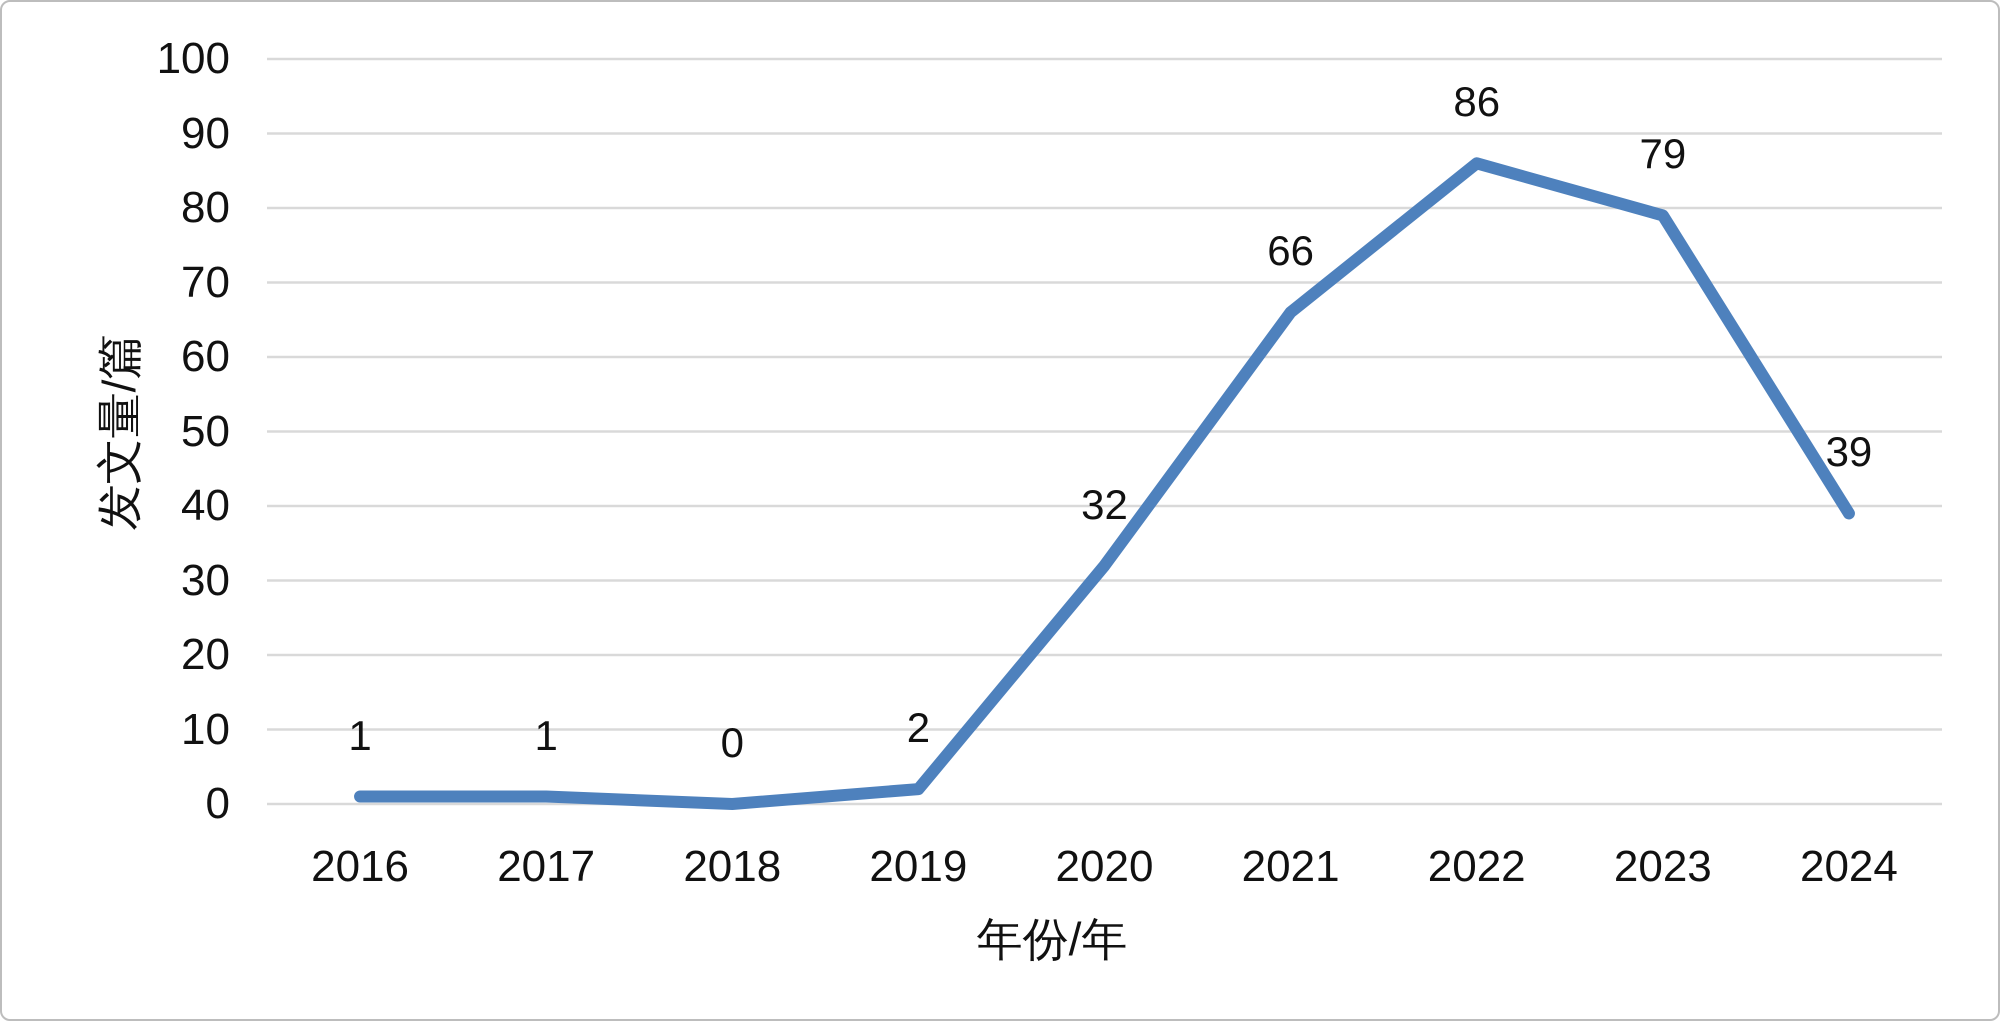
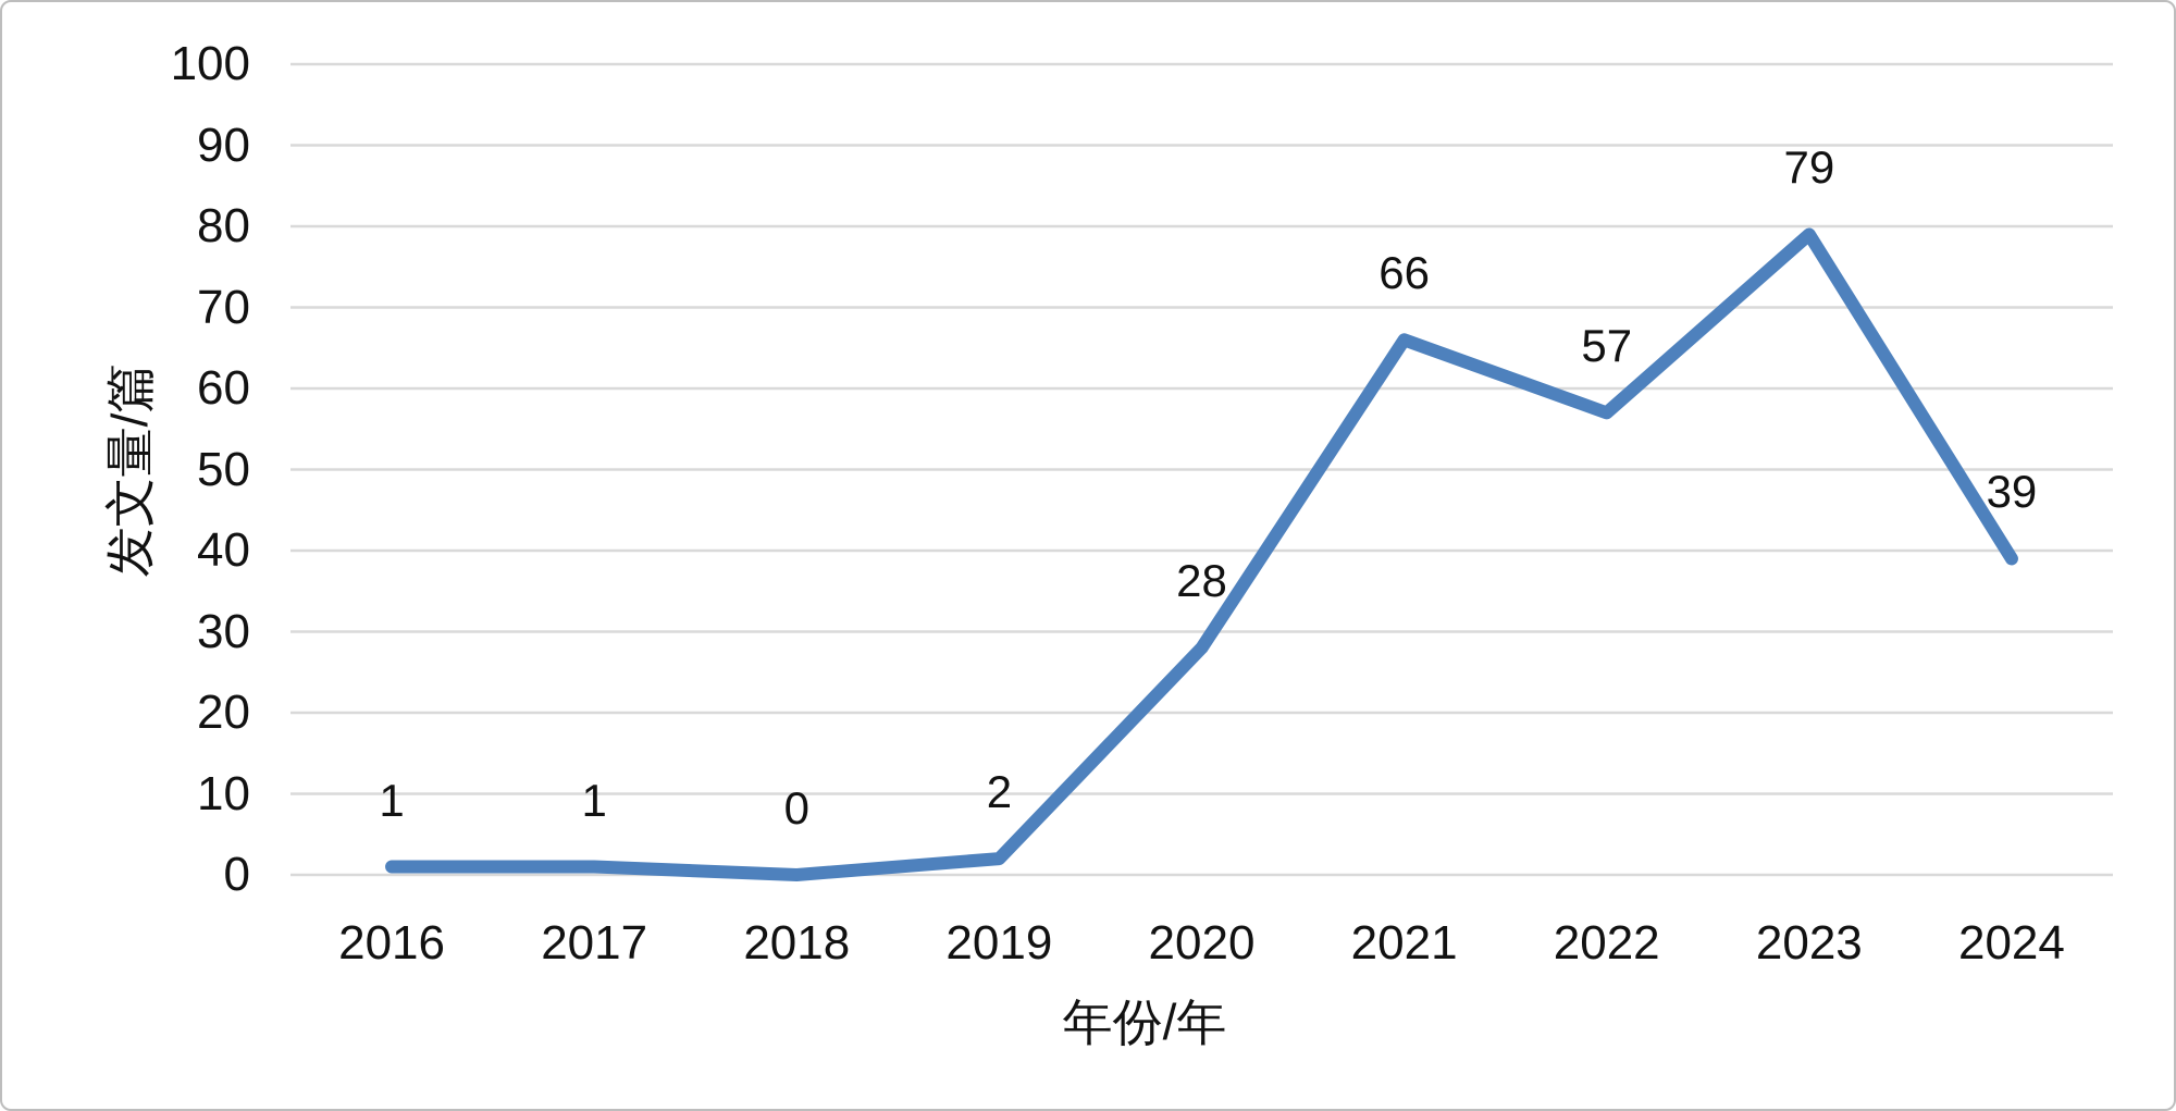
2020: 32 -> 28
2022: 86 -> 57
